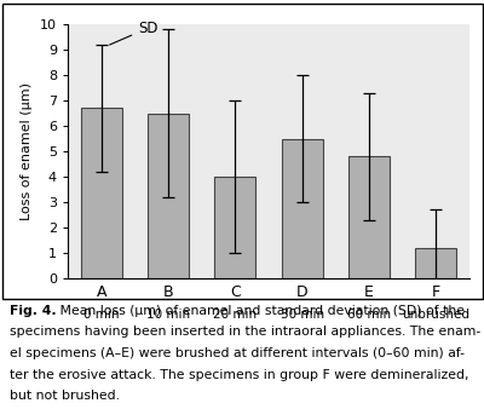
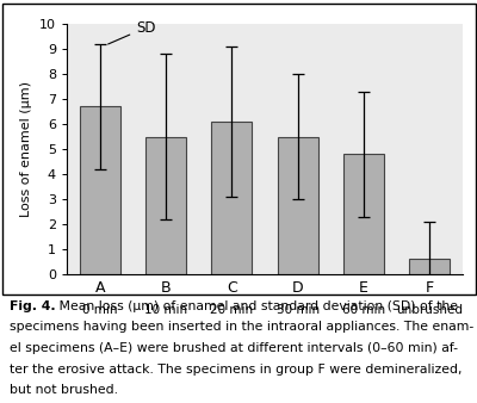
B: 6.5 -> 5.5
C: 4.0 -> 6.1
F: 1.2 -> 0.6
